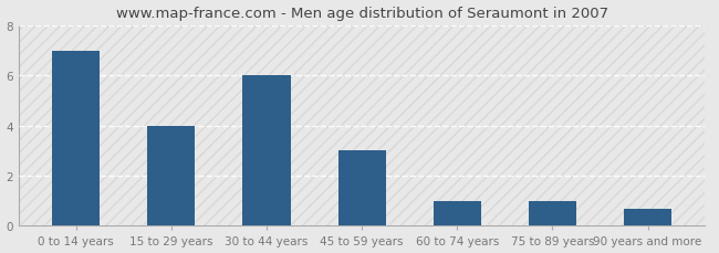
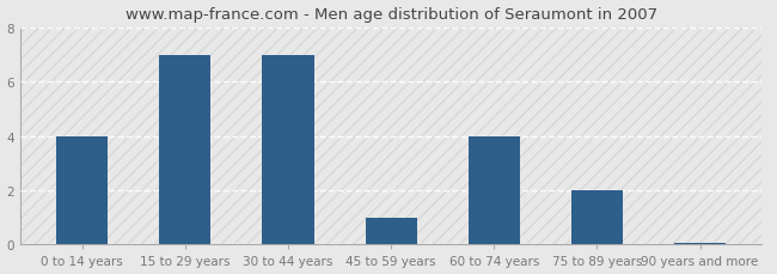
0 to 14 years: 7.00 -> 4.00
15 to 29 years: 4.00 -> 7.00
30 to 44 years: 6.00 -> 7.00
45 to 59 years: 3.00 -> 1.00
60 to 74 years: 1.00 -> 4.00
75 to 89 years: 1.00 -> 2.00
90 years and more: 0.70 -> 0.07
